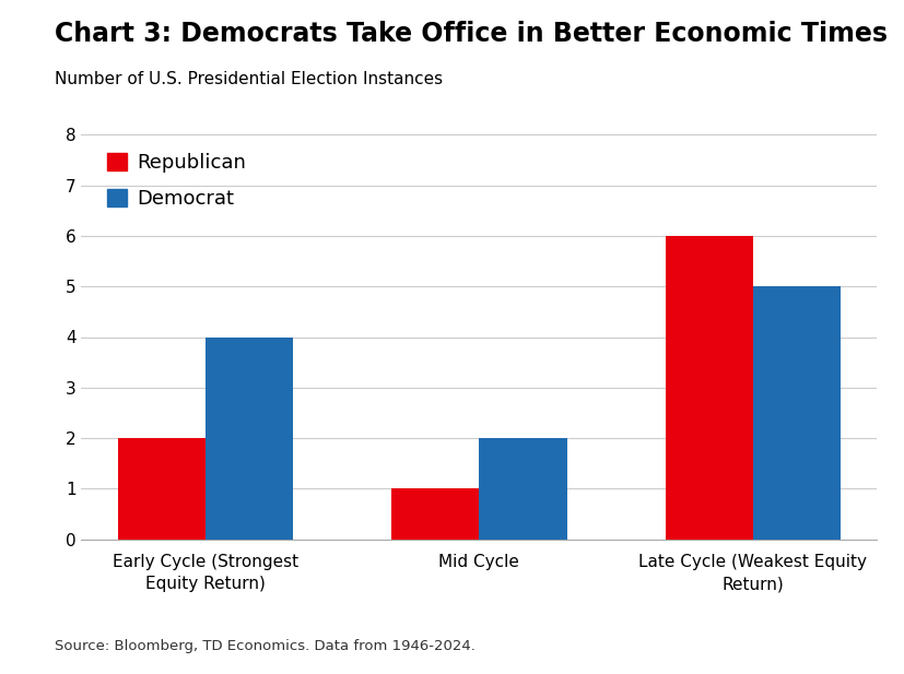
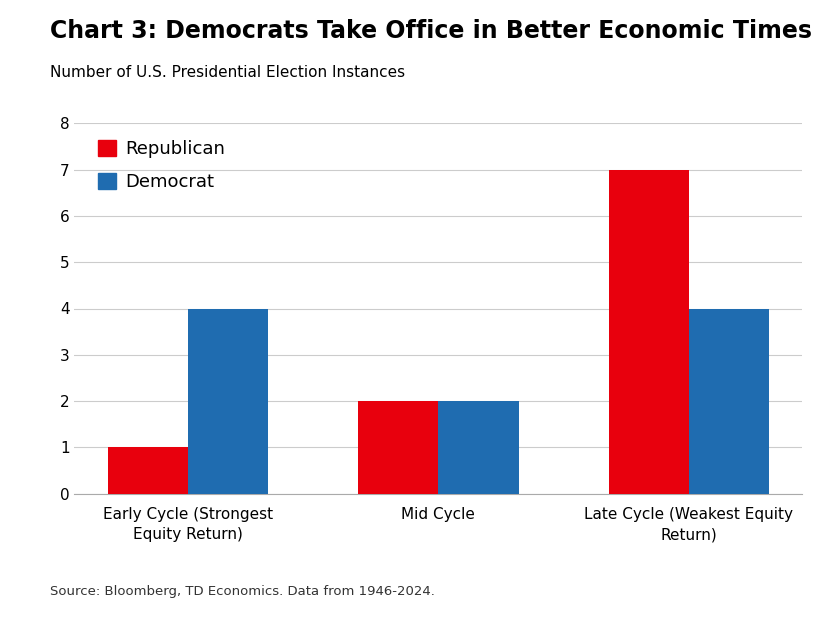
Republican/Early Cycle (Strongest Equity Return): 2 -> 1
Republican/Mid Cycle: 1 -> 2
Republican/Late Cycle (Weakest Equity Return): 6 -> 7
Democrat/Late Cycle (Weakest Equity Return): 5 -> 4
